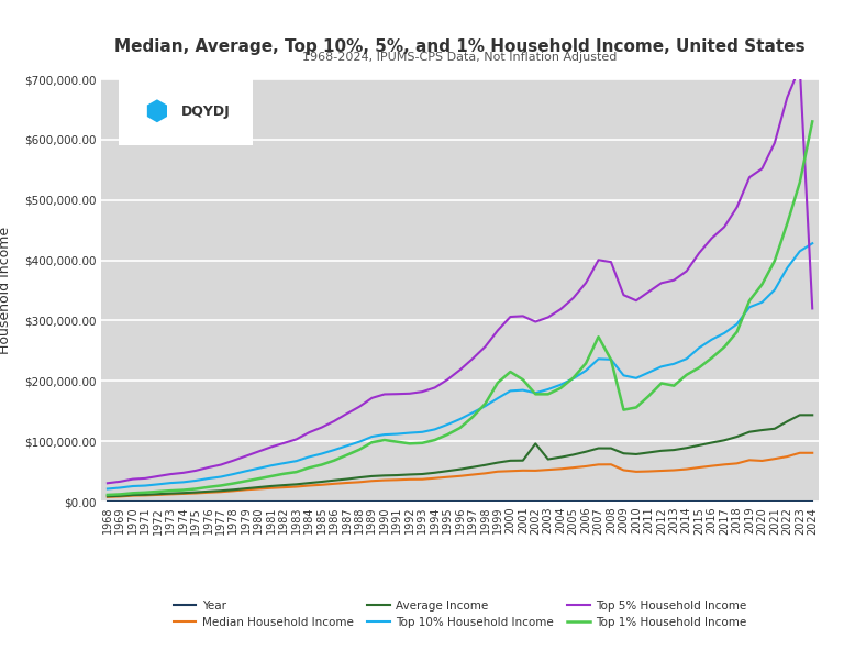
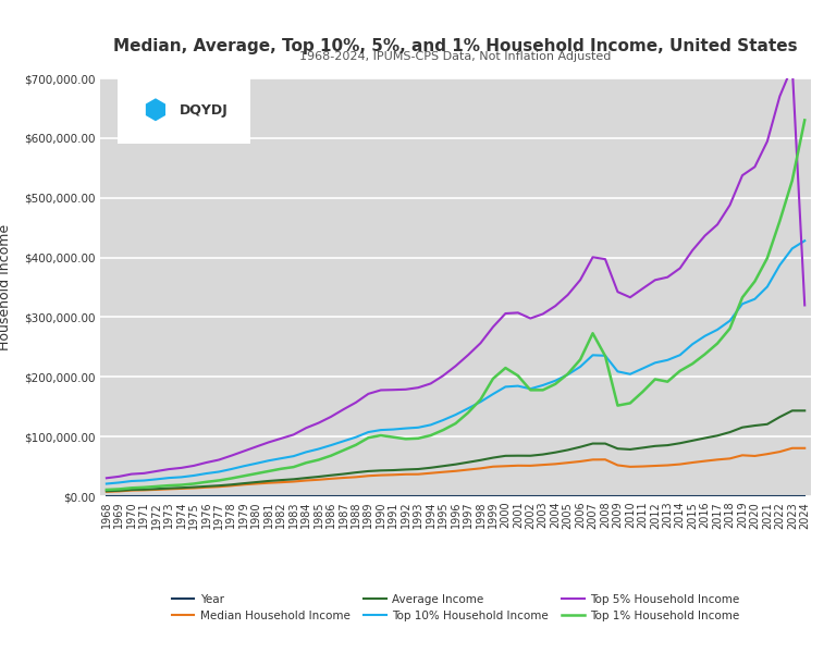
Average Income/2002: $96,000 -> $68,000
